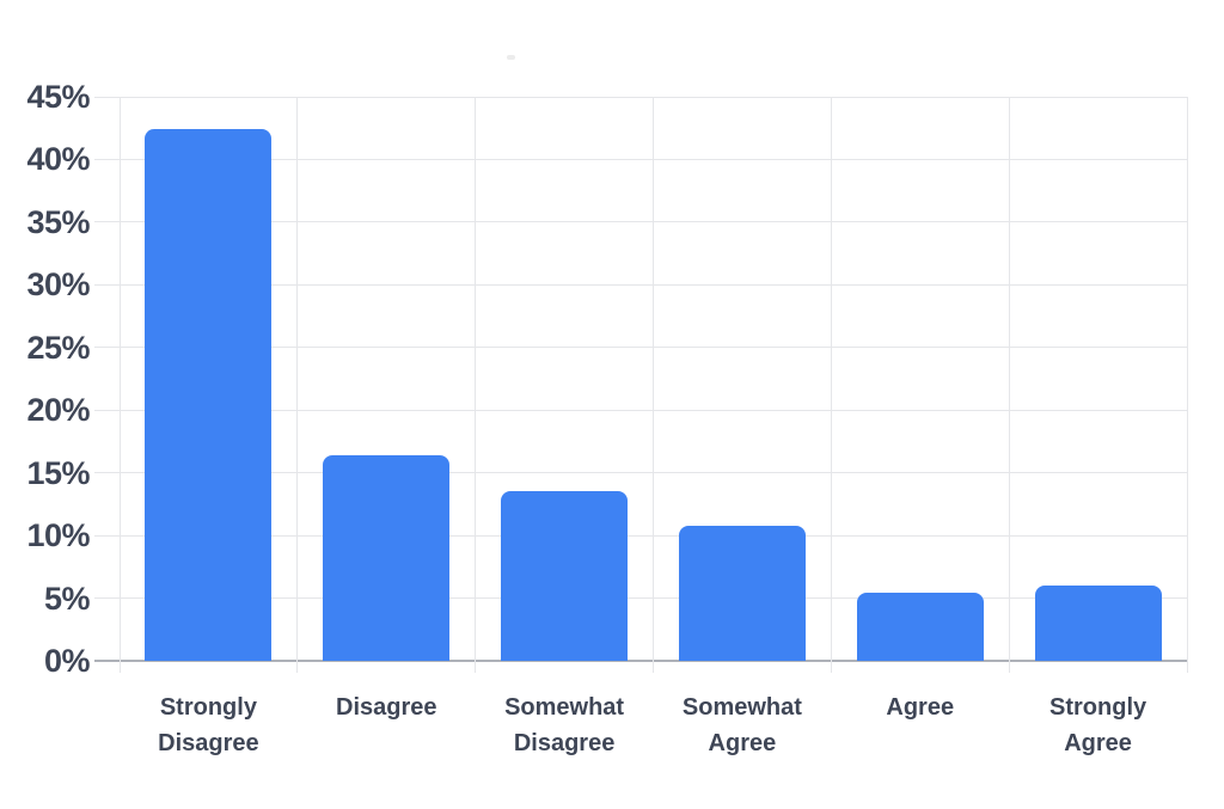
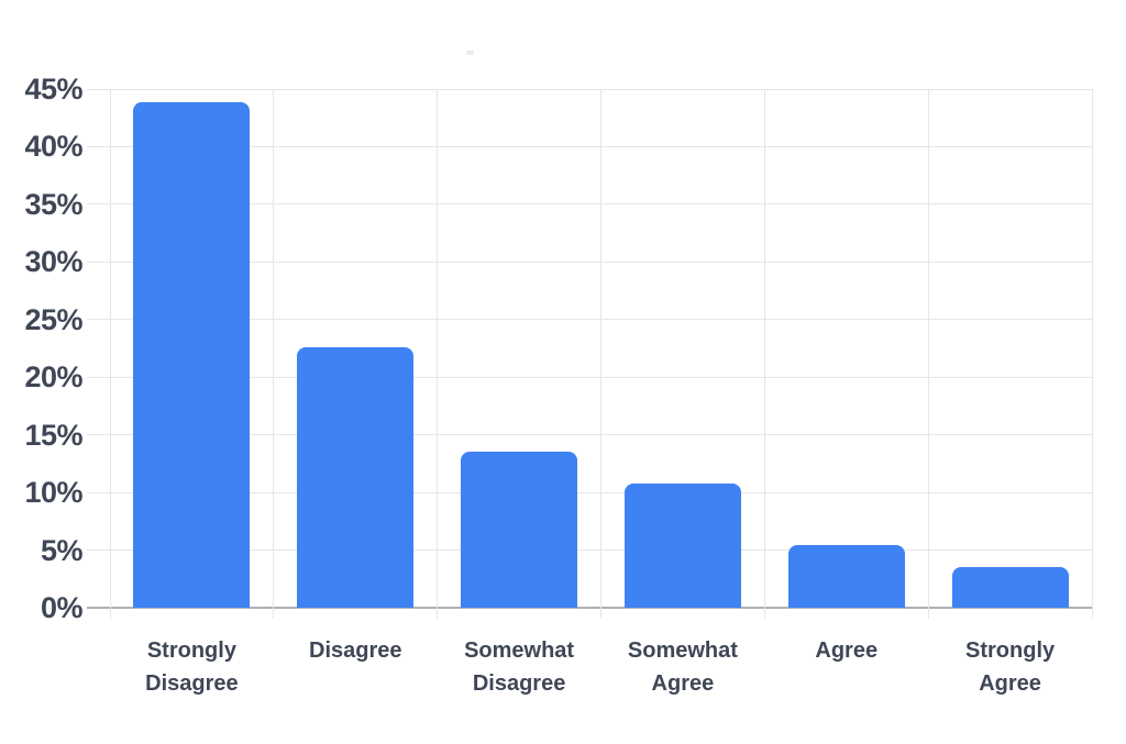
Strongly Disagree: 42.4% -> 43.9%
Disagree: 16.4% -> 22.6%
Strongly Agree: 6.0% -> 3.5%
